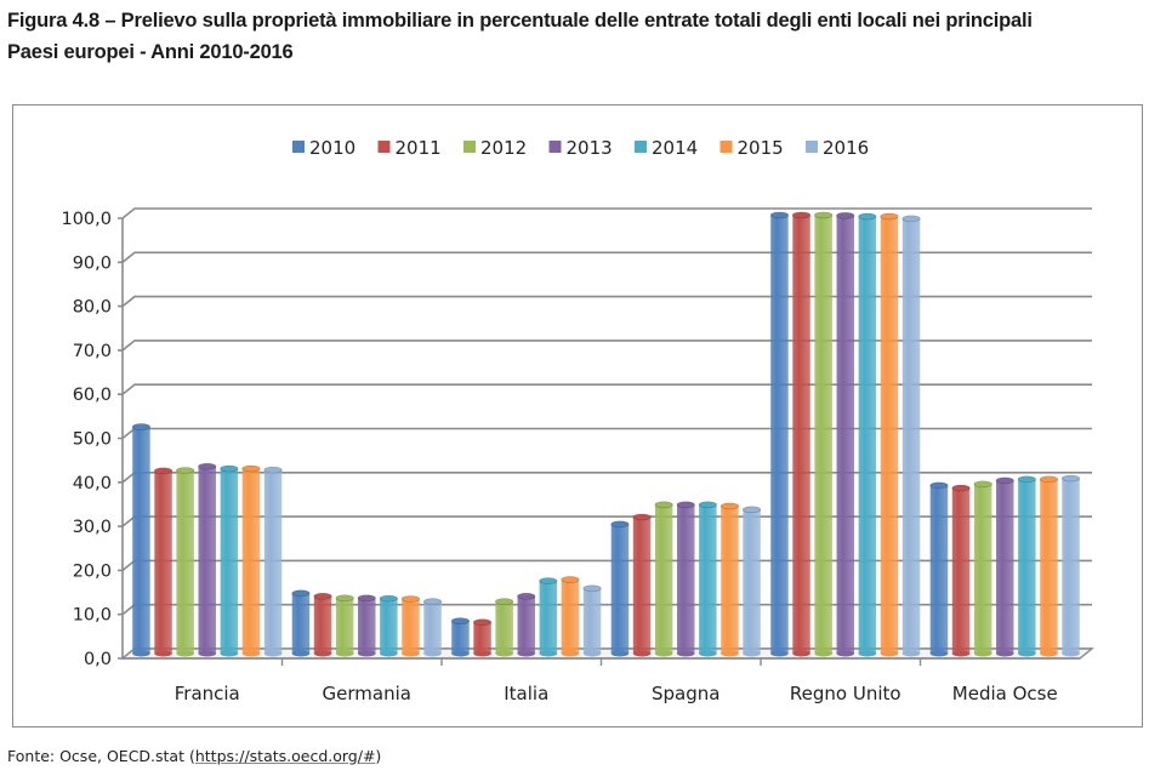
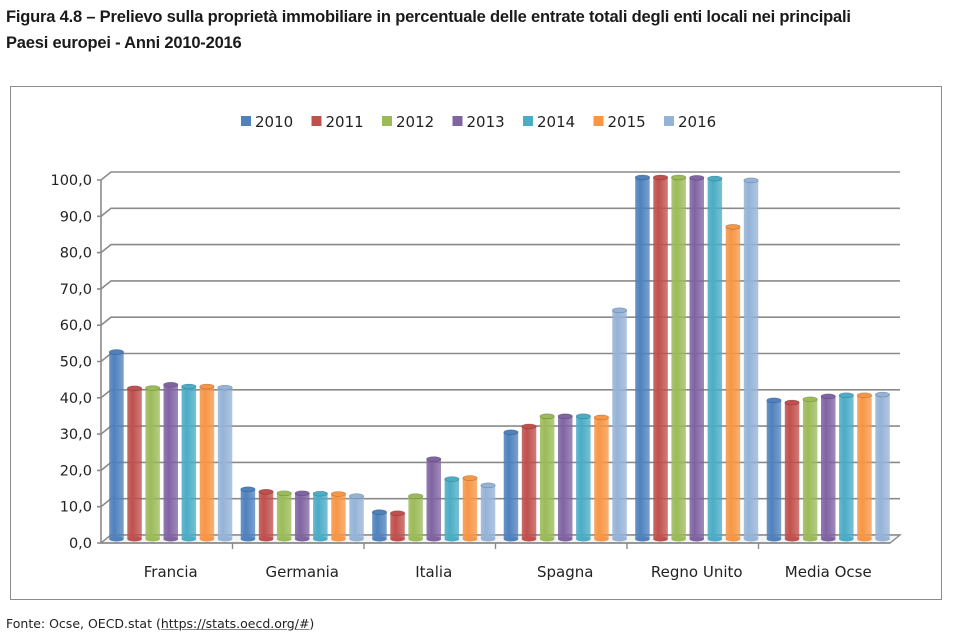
2013/Italia: 13 -> 22
2016/Spagna: 33 -> 63
2015/Regno Unito: 99 -> 86
